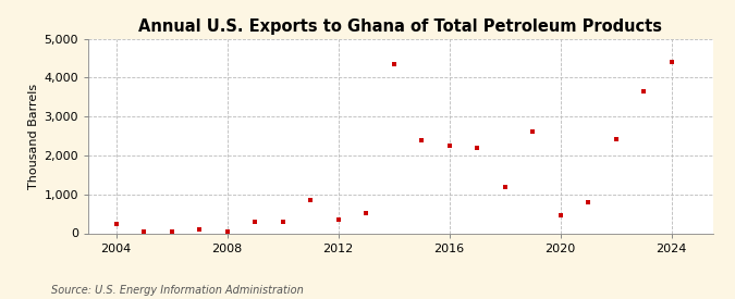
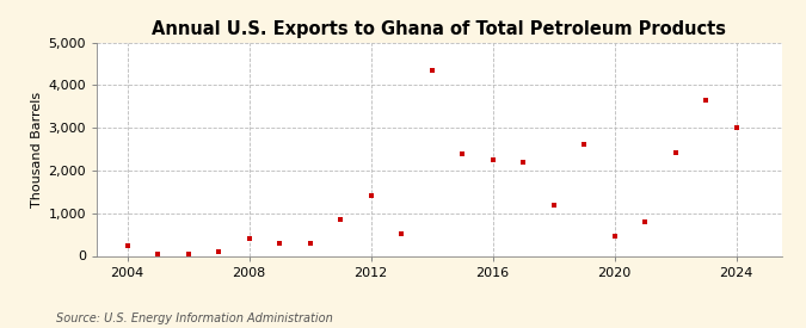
2008: 30 -> 400
2012: 350 -> 1,400
2024: 4,400 -> 3,000
